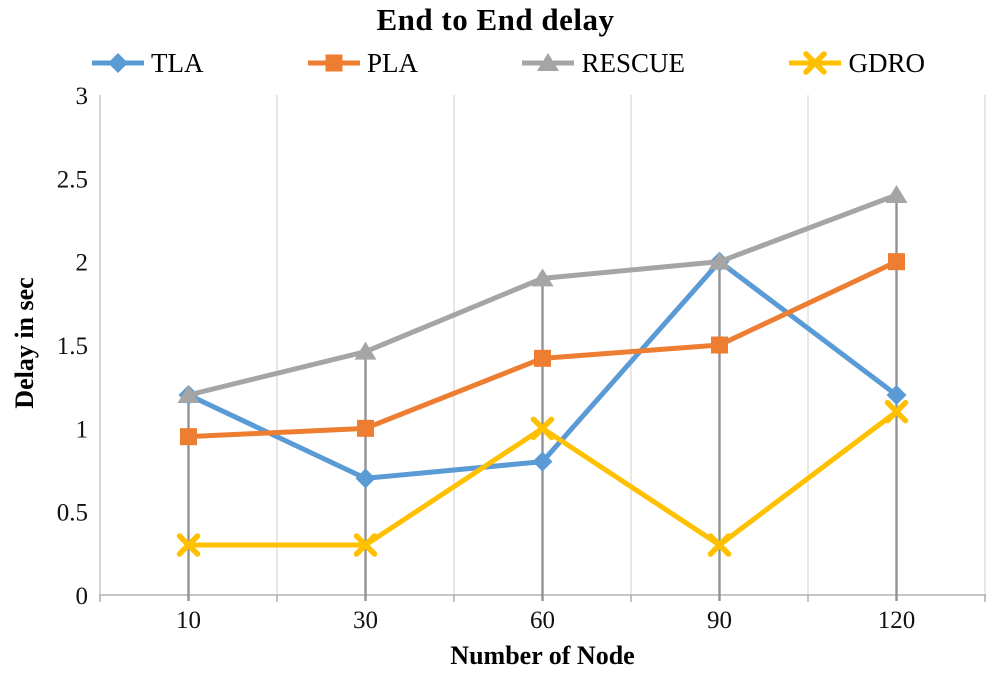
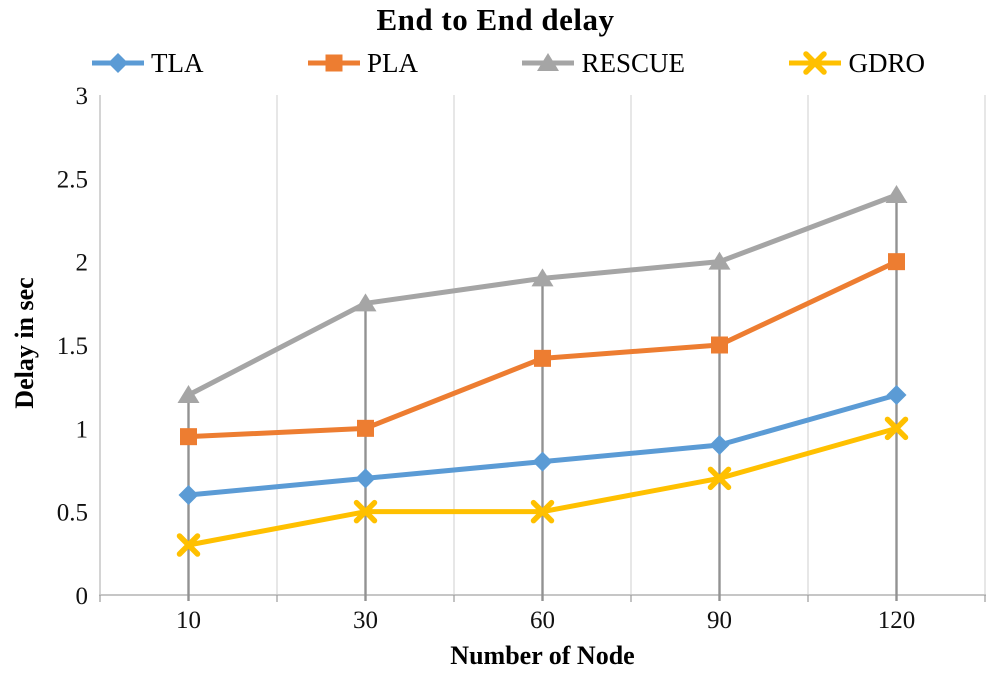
TLA/10: 1.2 -> 0.6
RESCUE/30: 1.46 -> 1.75
GDRO/30: 0.3 -> 0.5
GDRO/60: 1.0 -> 0.5
TLA/90: 2.0 -> 0.9
GDRO/90: 0.3 -> 0.7
GDRO/120: 1.1 -> 1.0
